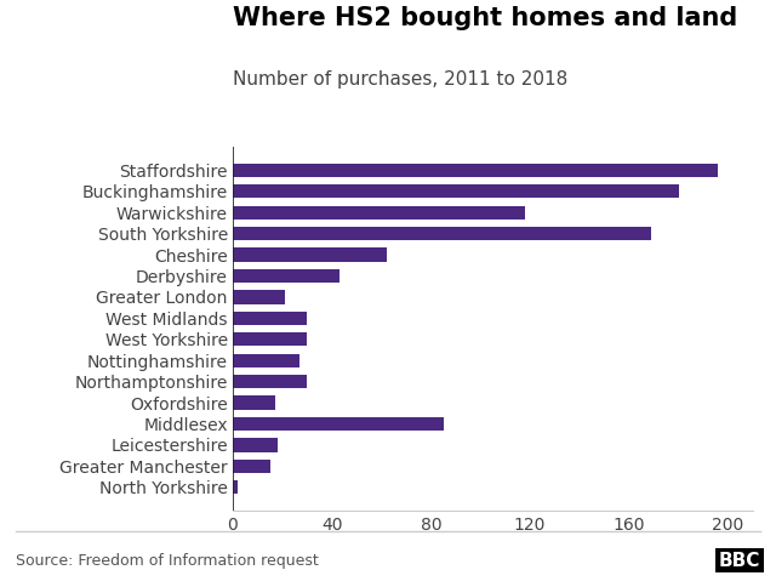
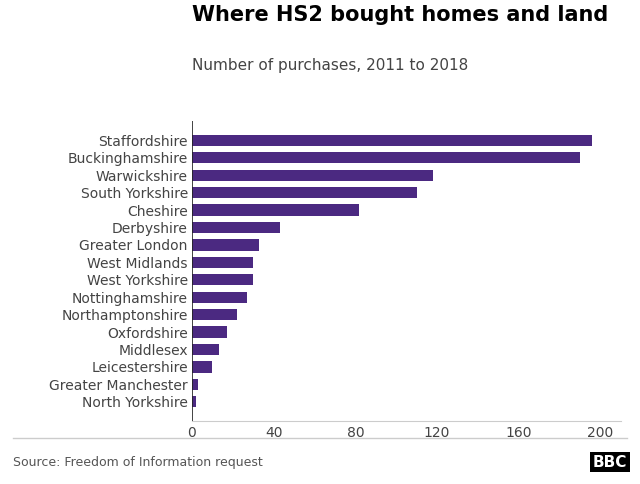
Buckinghamshire: 180 -> 190
South Yorkshire: 169 -> 110
Cheshire: 62 -> 82
Greater London: 21 -> 33
Northamptonshire: 30 -> 22
Middlesex: 85 -> 13
Leicestershire: 18 -> 10
Greater Manchester: 15 -> 3
